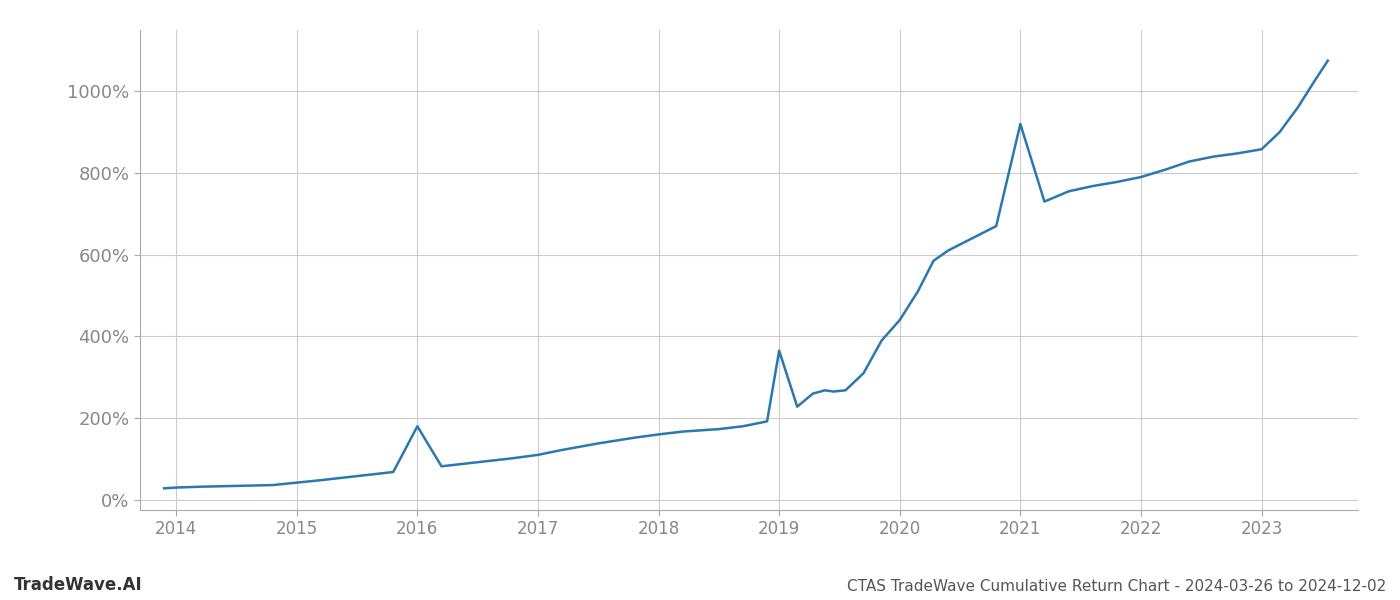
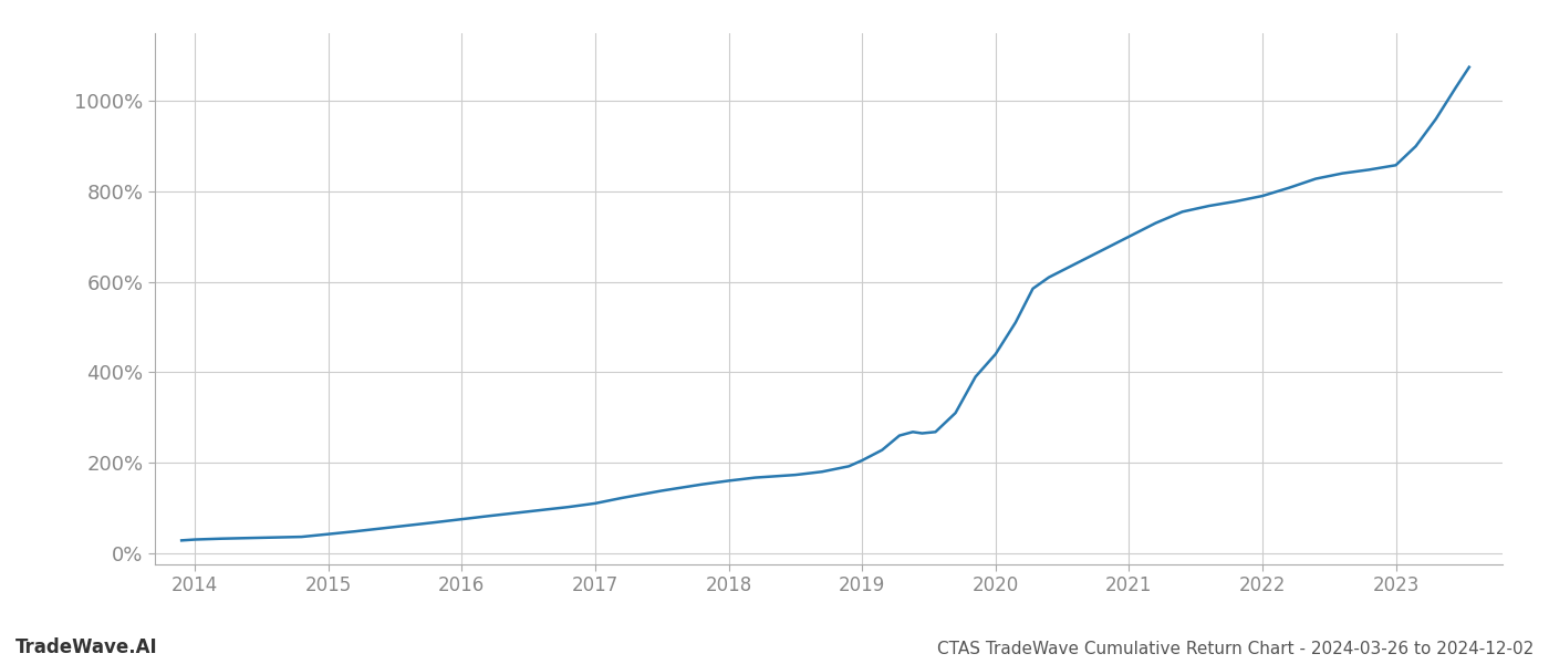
2016: 180% -> 75%
2019: 365% -> 205%
2021: 920% -> 700%
